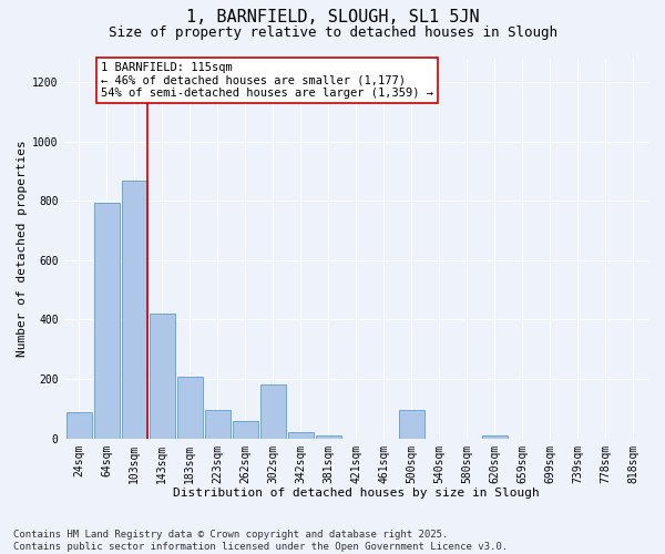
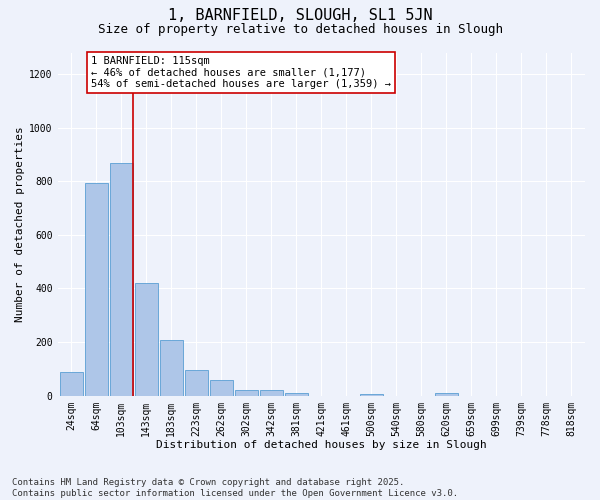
302sqm: 180 -> 20
500sqm: 95 -> 5
